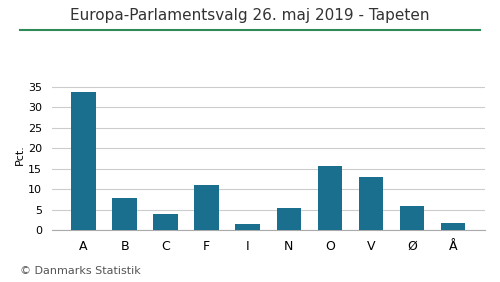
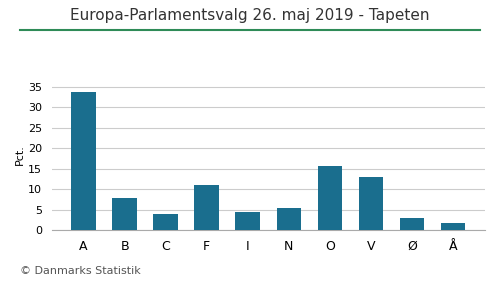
I: 1.6 -> 4.5
Ø: 6.0 -> 3.0
